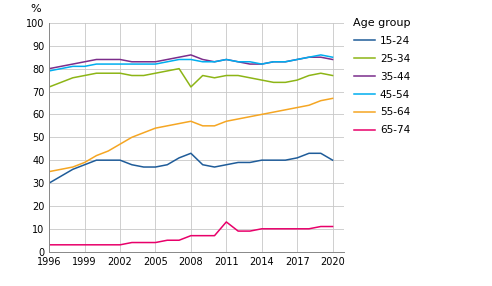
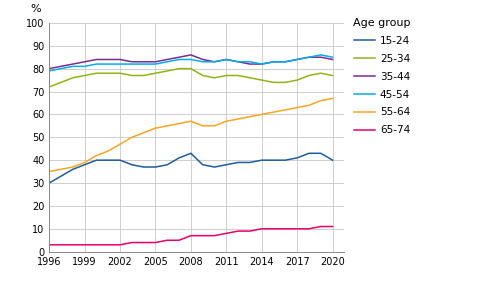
25-34/2008: 72 -> 80
65-74/2011: 13 -> 8
